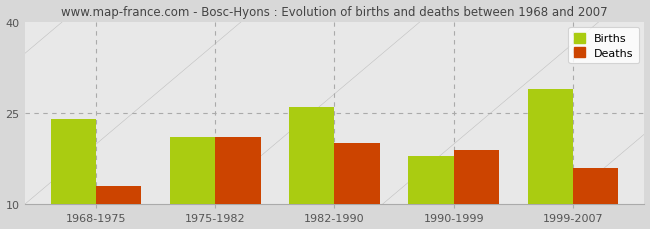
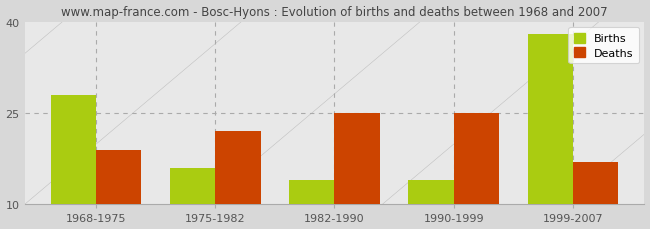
Births/1968-1975: 24 -> 28
Deaths/1968-1975: 13 -> 19
Births/1975-1982: 21 -> 16
Deaths/1975-1982: 21 -> 22
Births/1982-1990: 26 -> 14
Deaths/1982-1990: 20 -> 25
Births/1990-1999: 18 -> 14
Deaths/1990-1999: 19 -> 25
Births/1999-2007: 29 -> 38
Deaths/1999-2007: 16 -> 17
